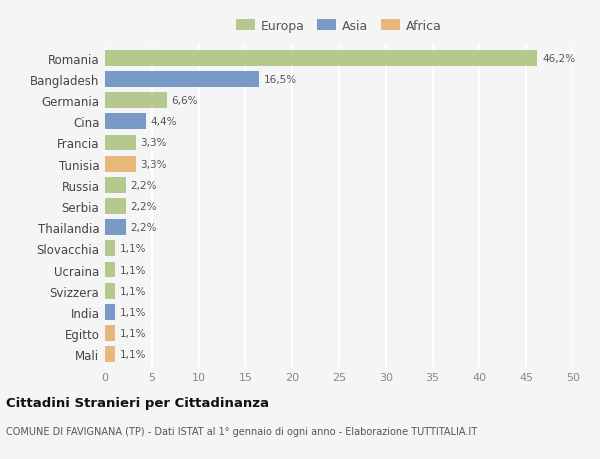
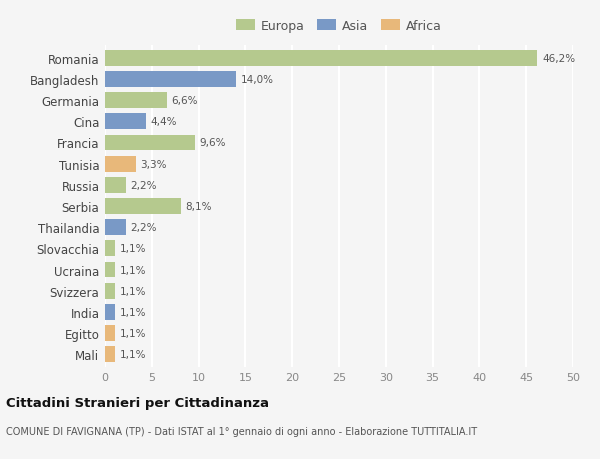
Bangladesh: 16,5% -> 14,0%
Francia: 3,3% -> 9,6%
Serbia: 2,2% -> 8,1%
